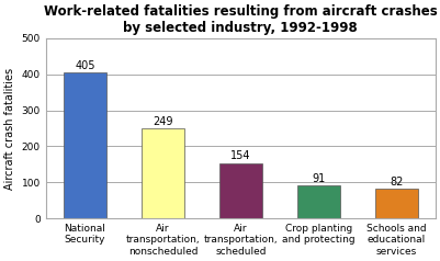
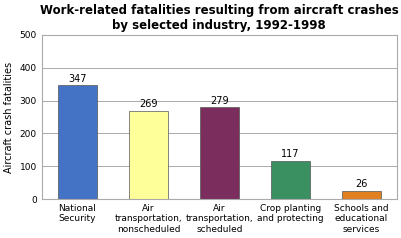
National Security: 405 -> 347
Air transportation, nonscheduled: 249 -> 269
Air transportation, scheduled: 154 -> 279
Crop planting and protecting: 91 -> 117
Schools and educational services: 82 -> 26
